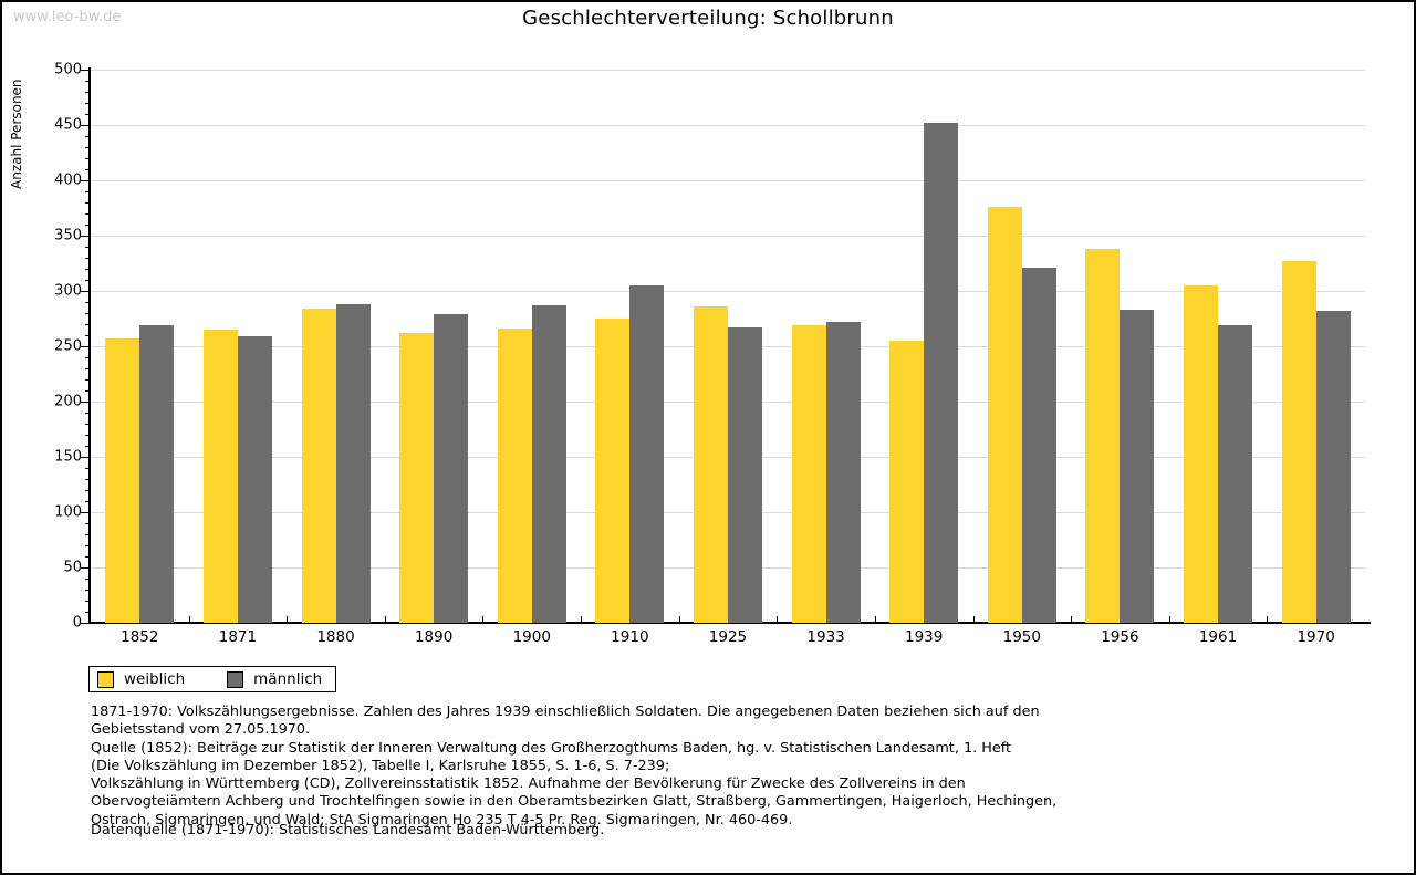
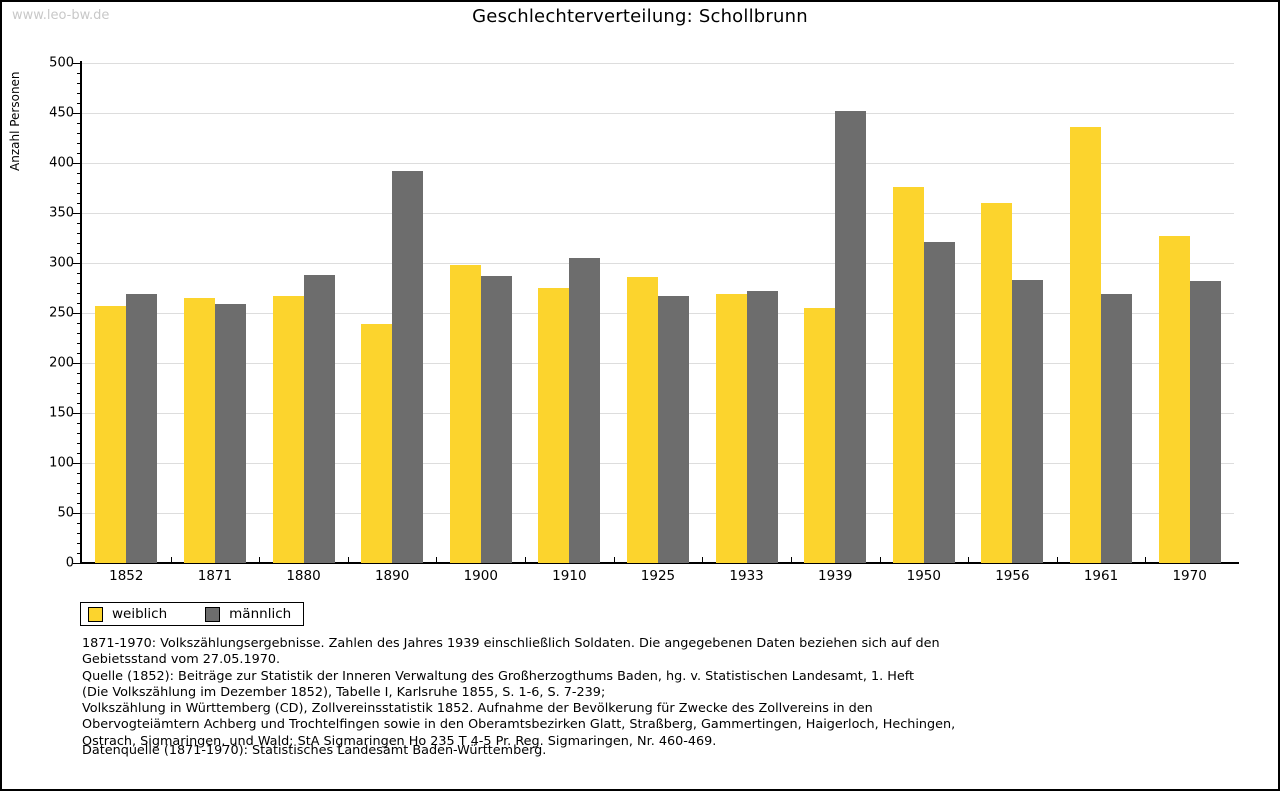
weiblich/1880: 284 -> 267
weiblich/1890: 262 -> 239
männlich/1890: 279 -> 392
weiblich/1900: 266 -> 298
weiblich/1956: 338 -> 360
weiblich/1961: 305 -> 436
